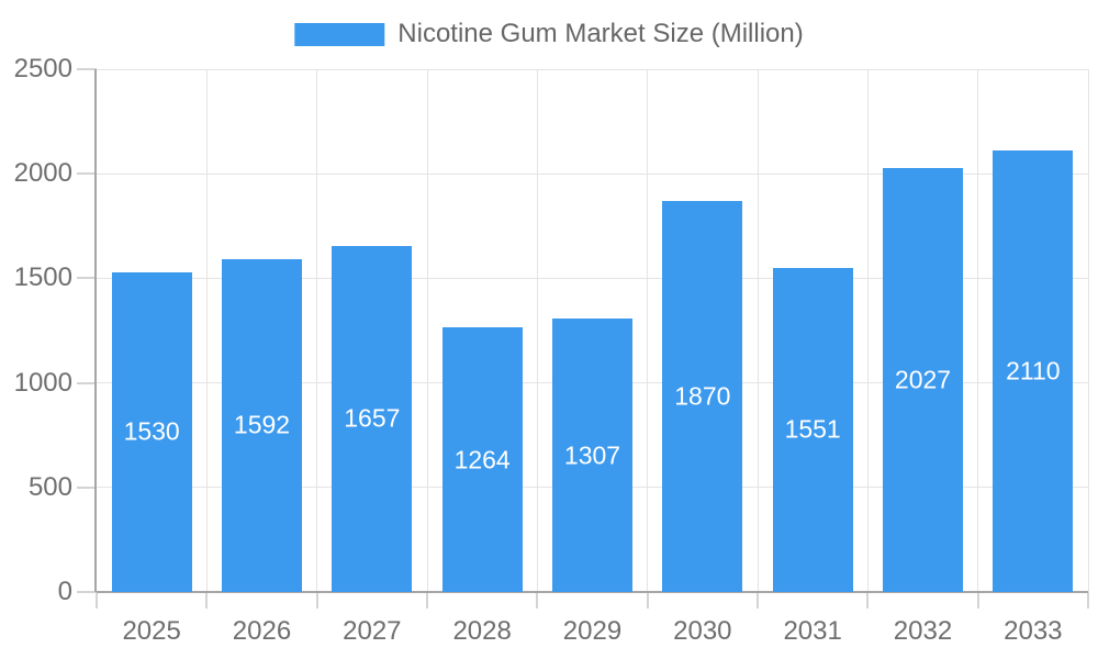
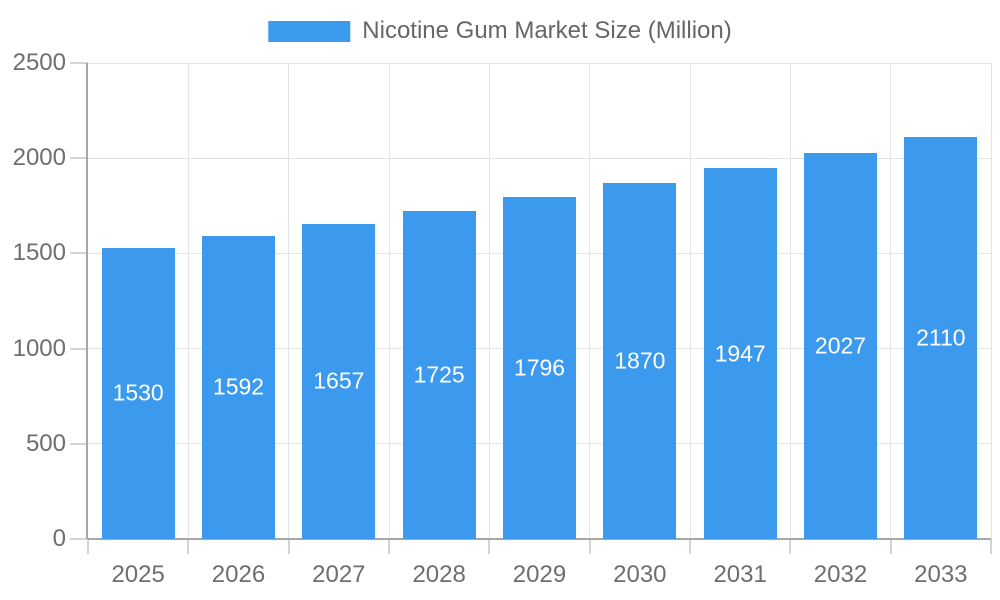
2028: 1264 -> 1725
2029: 1307 -> 1796
2031: 1551 -> 1947
